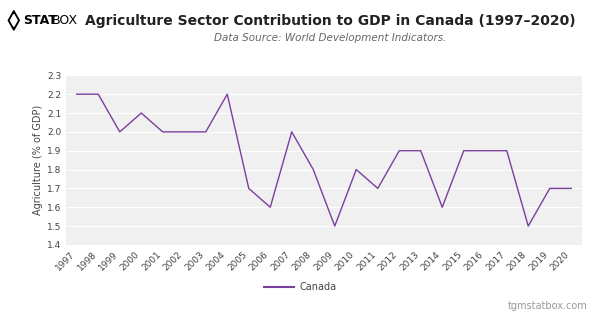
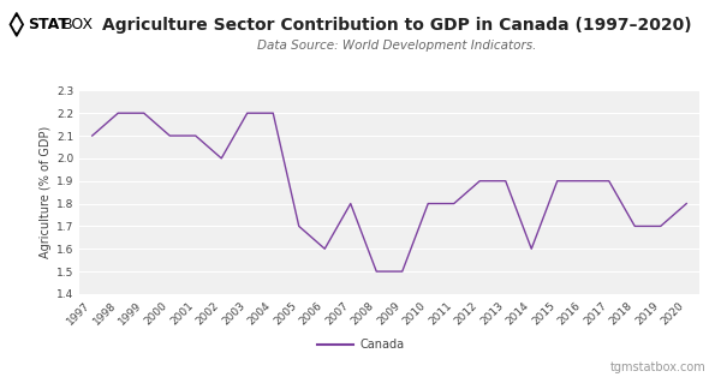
1997: 2.2 -> 2.1
1999: 2.0 -> 2.2
2001: 2.0 -> 2.1
2003: 2.0 -> 2.2
2007: 2.0 -> 1.8
2008: 1.8 -> 1.5
2011: 1.7 -> 1.8
2018: 1.5 -> 1.7
2020: 1.7 -> 1.8
